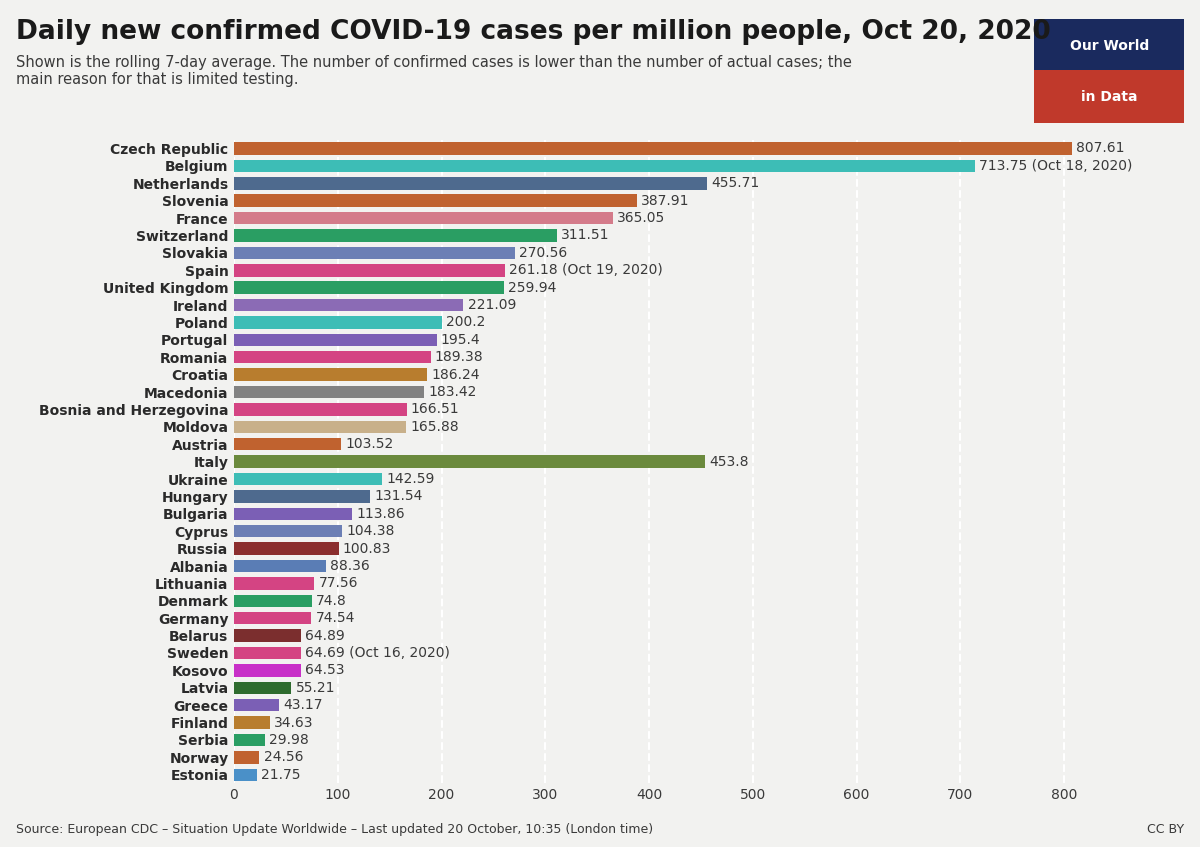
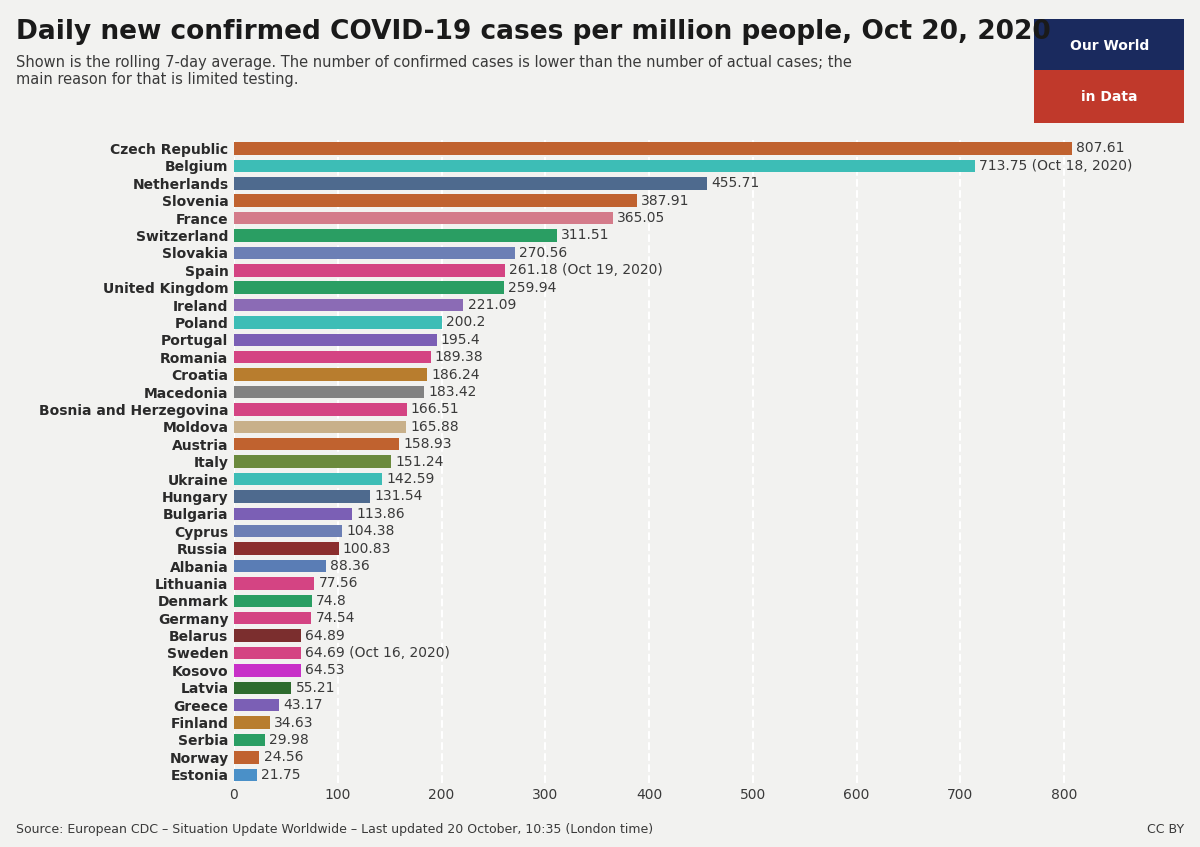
Austria: 103.52 -> 158.93
Italy: 453.8 -> 151.24
